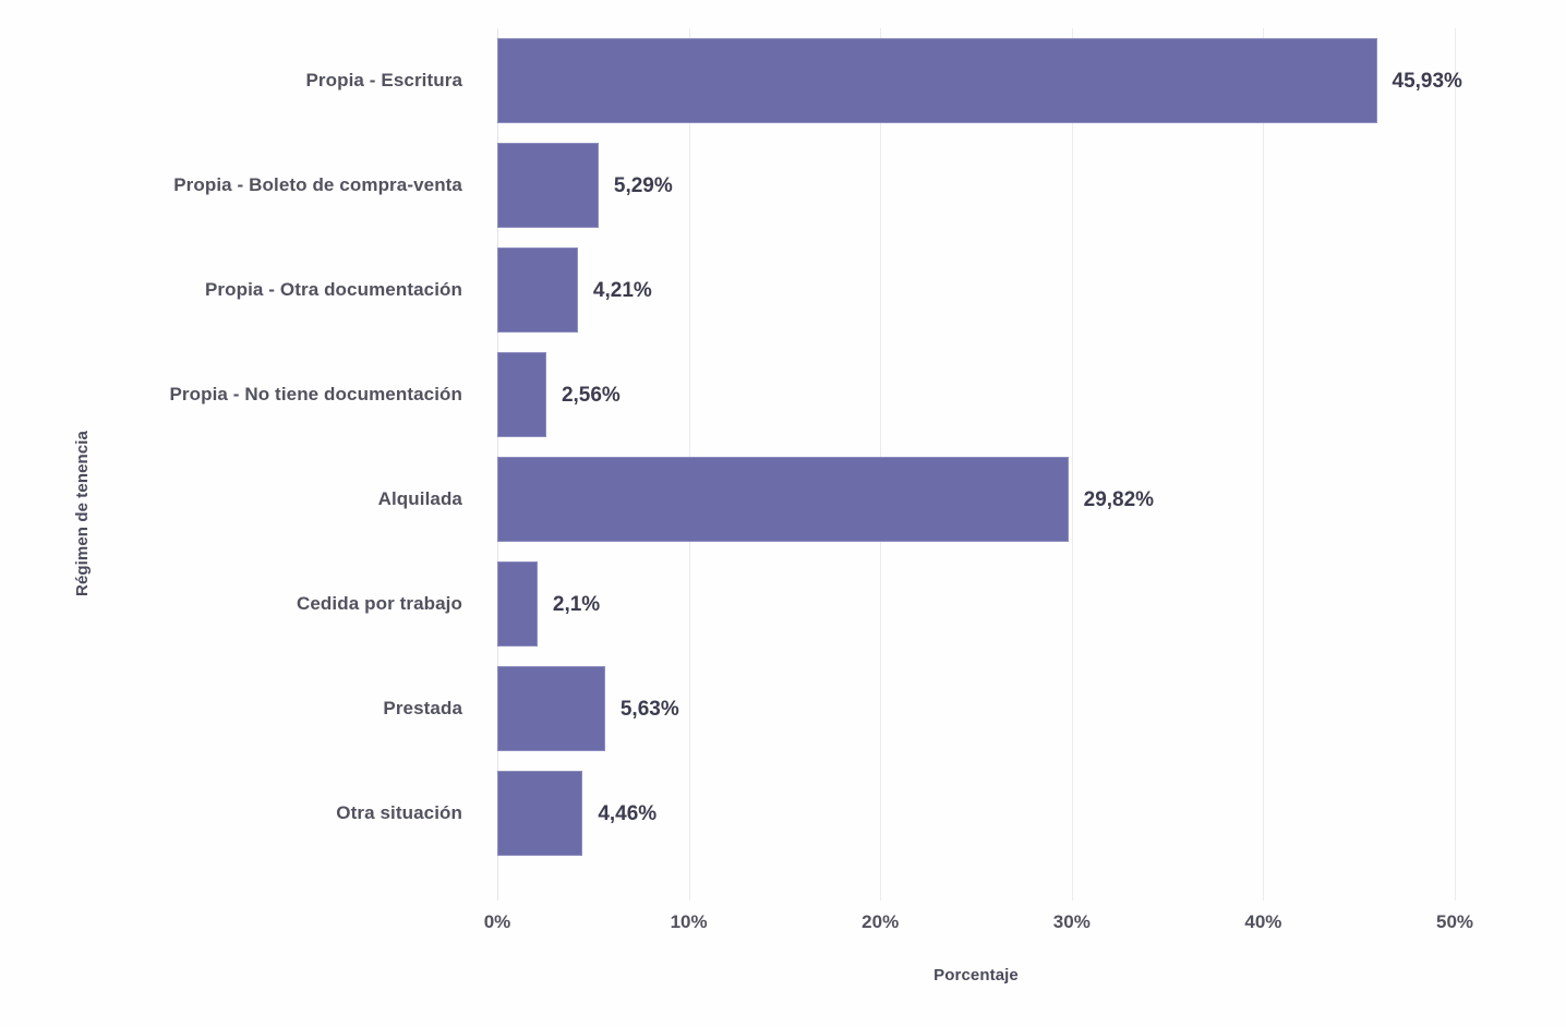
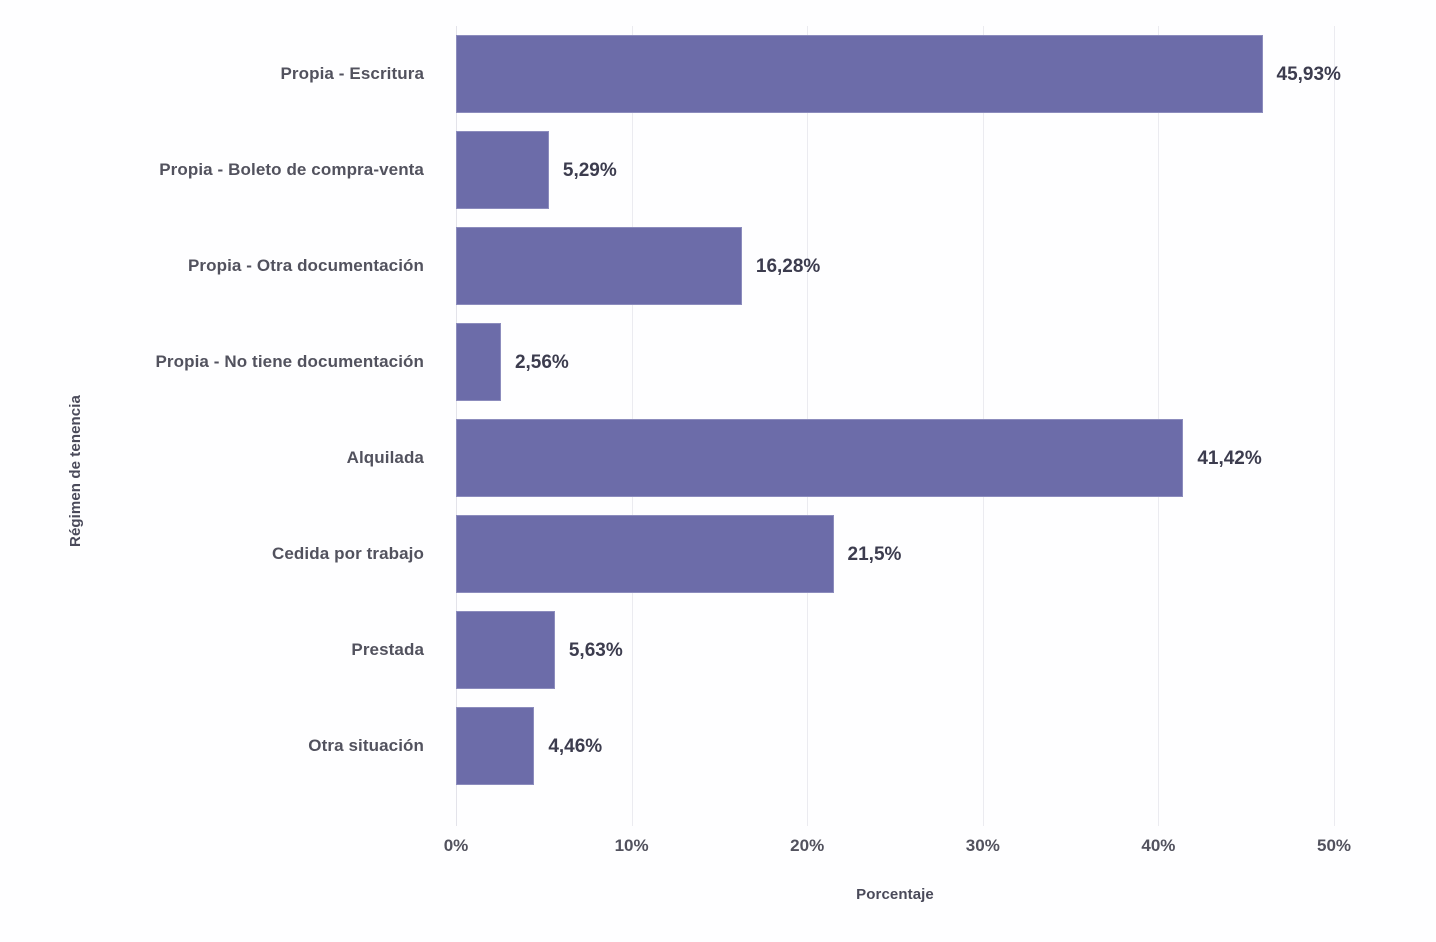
Propia - Otra documentación: 4,21% -> 16,28%
Alquilada: 29,82% -> 41,42%
Cedida por trabajo: 2,1% -> 21,5%
